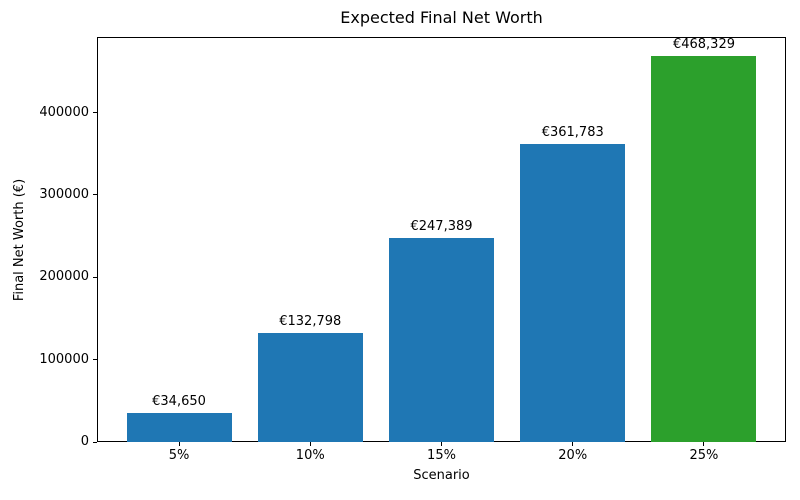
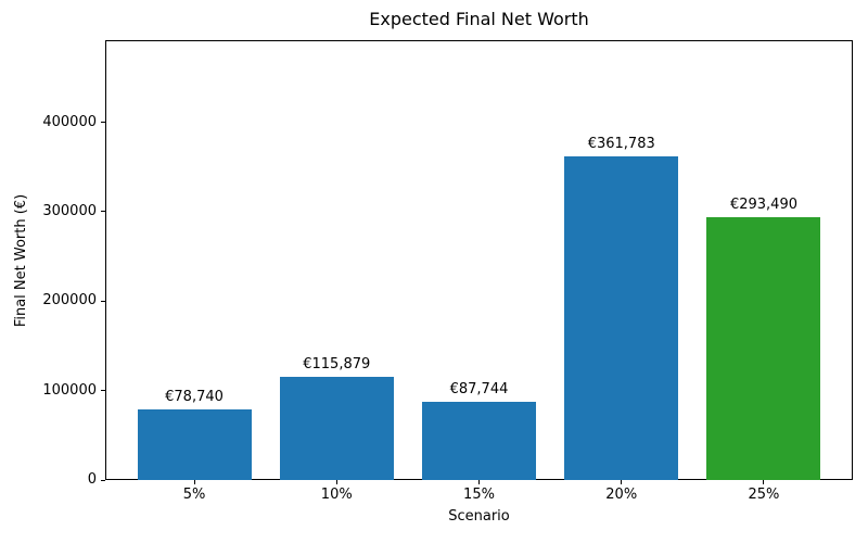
5%: €34,650 -> €78,740
10%: €132,798 -> €115,879
15%: €247,389 -> €87,744
25%: €468,329 -> €293,490
